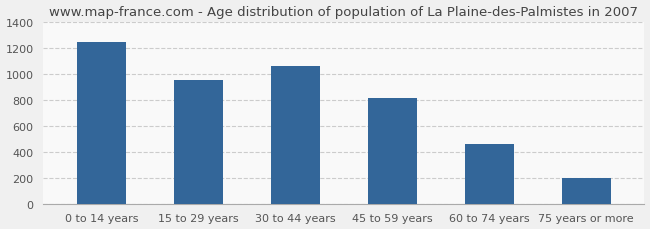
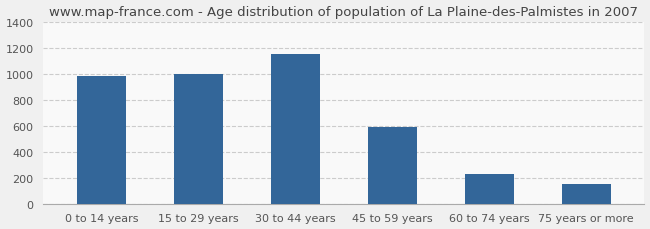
0 to 14 years: 1240 -> 980
15 to 29 years: 950 -> 1000
30 to 44 years: 1060 -> 1150
45 to 59 years: 820 -> 590
60 to 74 years: 460 -> 230
75 years or more: 200 -> 150
